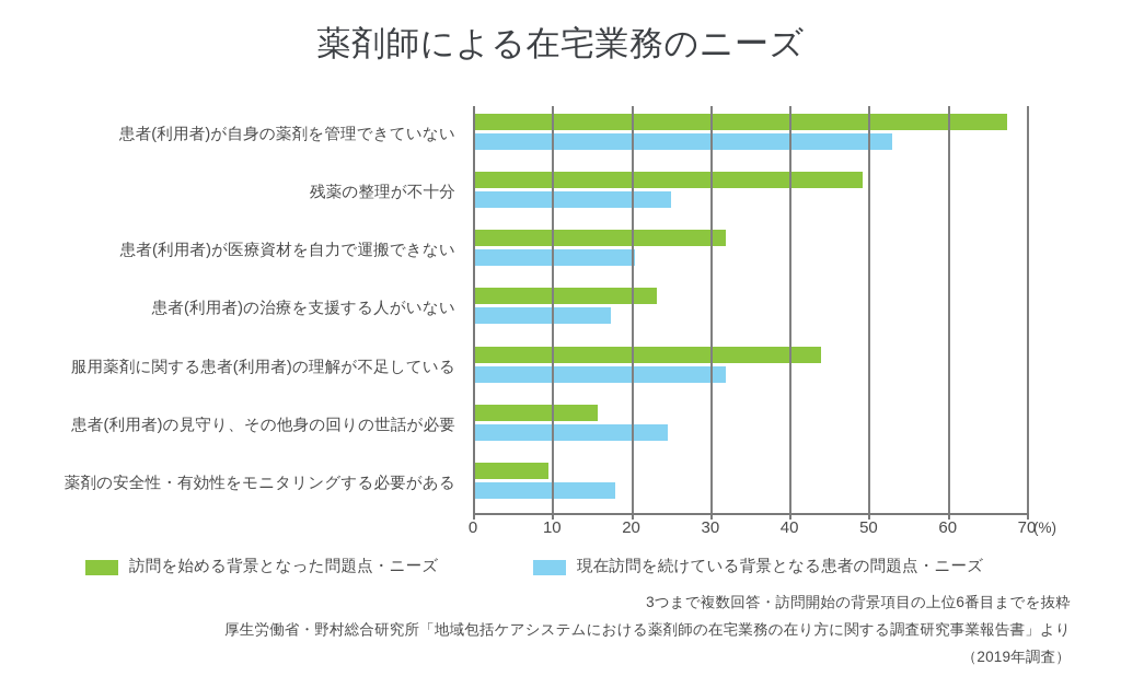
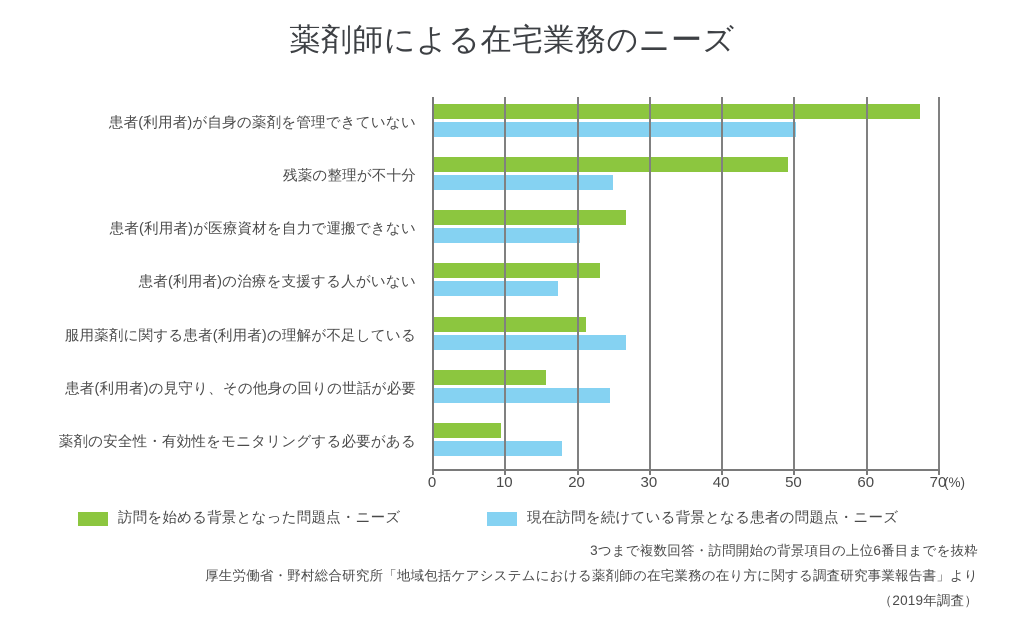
現在訪問を続けている背景となる患者の問題点・ニーズ/患者(利用者)が自身の薬剤を管理できていない: 53 -> 50
訪問を始める背景となった問題点・ニーズ/患者(利用者)が医療資材を自力で運搬できない: 32 -> 27
訪問を始める背景となった問題点・ニーズ/服用薬剤に関する患者(利用者)の理解が不足している: 44 -> 21
現在訪問を続けている背景となる患者の問題点・ニーズ/服用薬剤に関する患者(利用者)の理解が不足している: 32 -> 27
